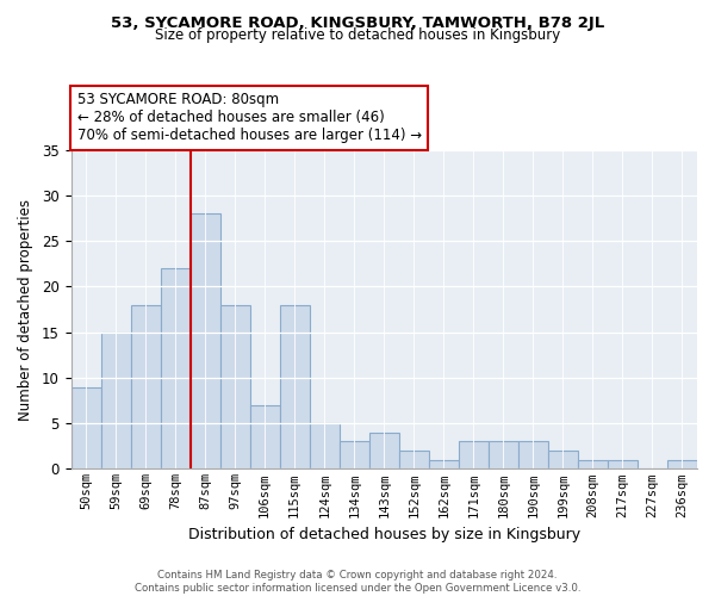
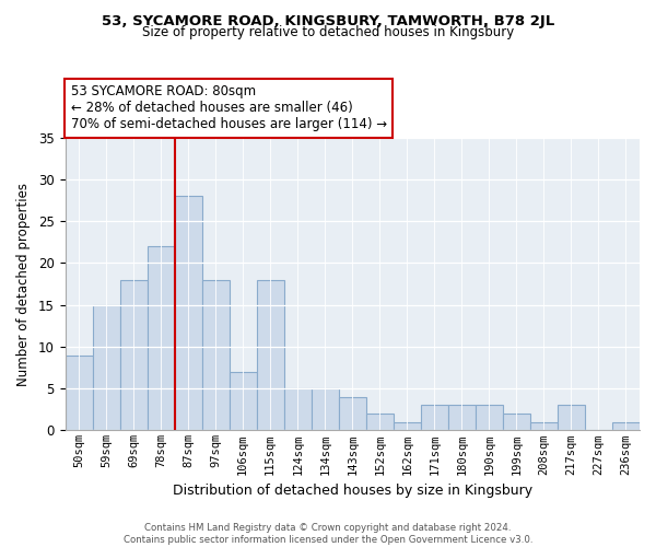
134sqm: 3 -> 5
217sqm: 1 -> 3
